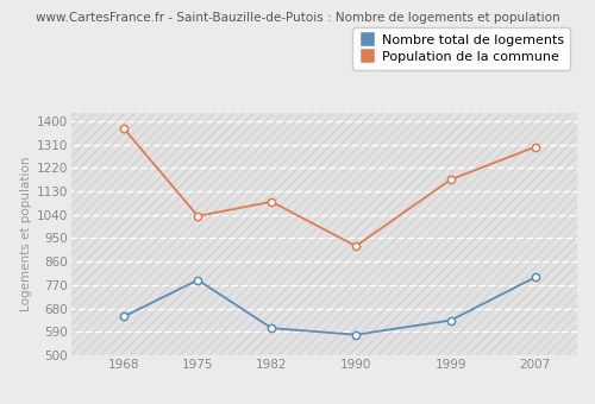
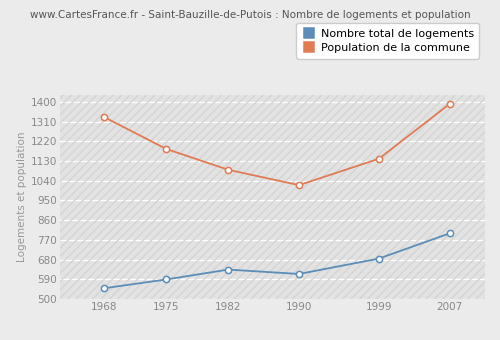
Nombre total de logements/1968: 650 -> 550
Population de la commune/1968: 1370 -> 1330
Nombre total de logements/1975: 790 -> 590
Population de la commune/1975: 1035 -> 1185
Nombre total de logements/1982: 605 -> 635
Nombre total de logements/1990: 580 -> 615
Population de la commune/1990: 920 -> 1020
Nombre total de logements/1999: 635 -> 685
Population de la commune/1999: 1175 -> 1140
Population de la commune/2007: 1300 -> 1390
